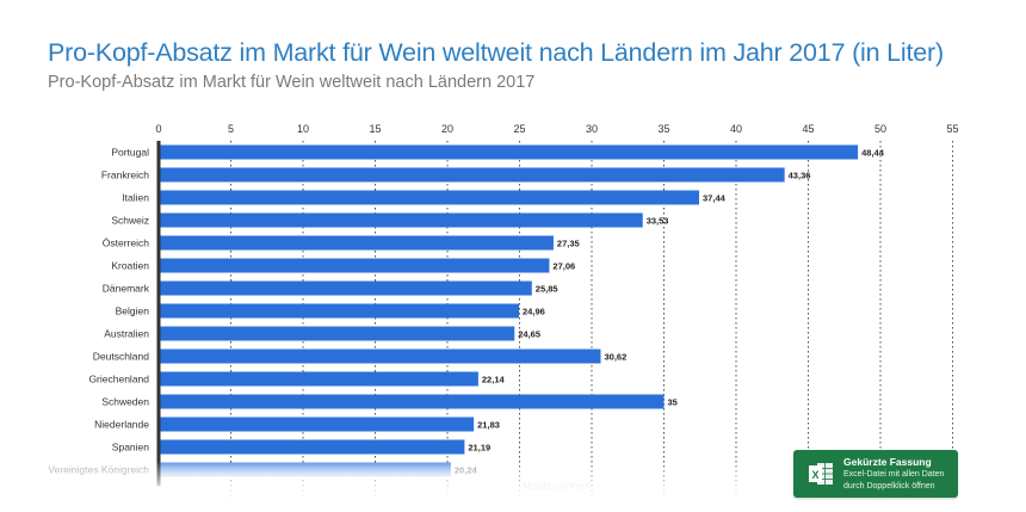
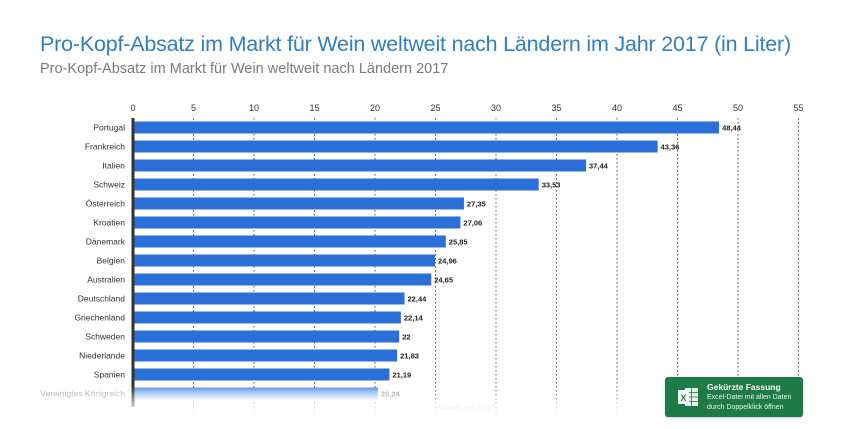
Deutschland: 30,62 -> 22,44
Schweden: 35 -> 22
